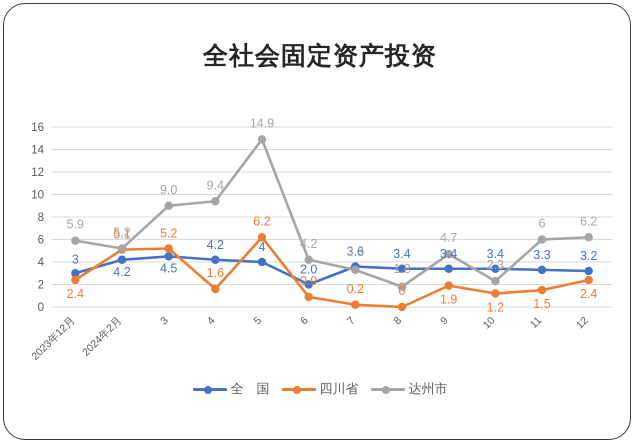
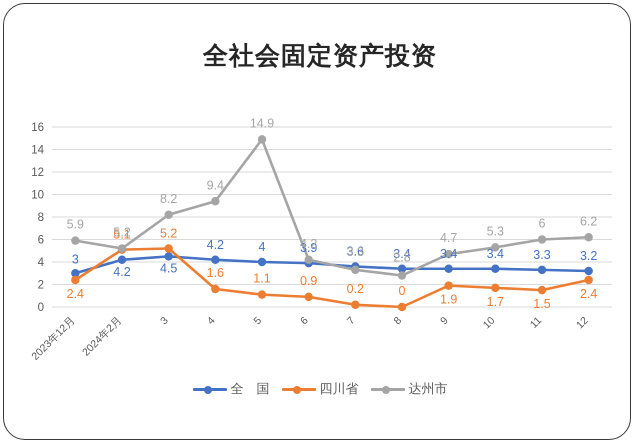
达州市/3: 9.0 -> 8.2
四川省/5: 6.2 -> 1.1
全 国/6: 2.0 -> 3.9
达州市/8: 1.8 -> 2.8
四川省/10: 1.2 -> 1.7
达州市/10: 2.3 -> 5.3
